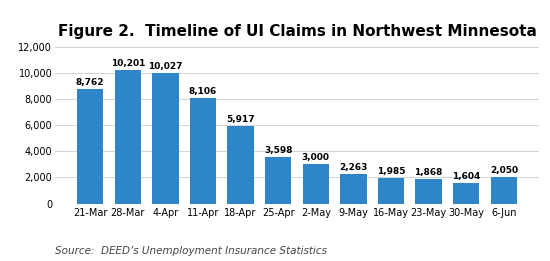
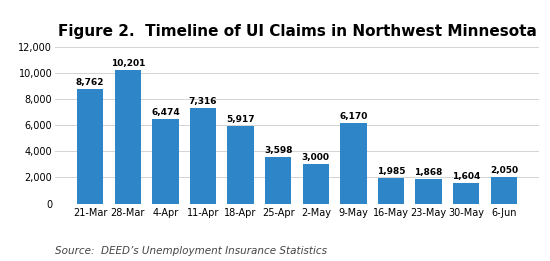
4-Apr: 10,027 -> 6,474
11-Apr: 8,106 -> 7,316
9-May: 2,263 -> 6,170
